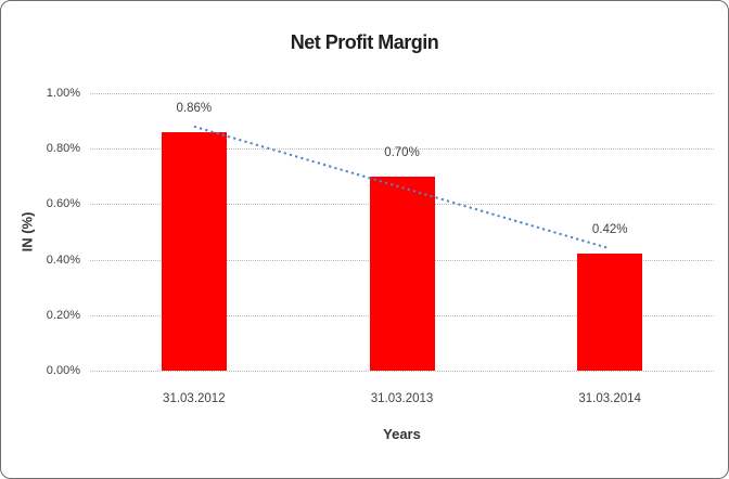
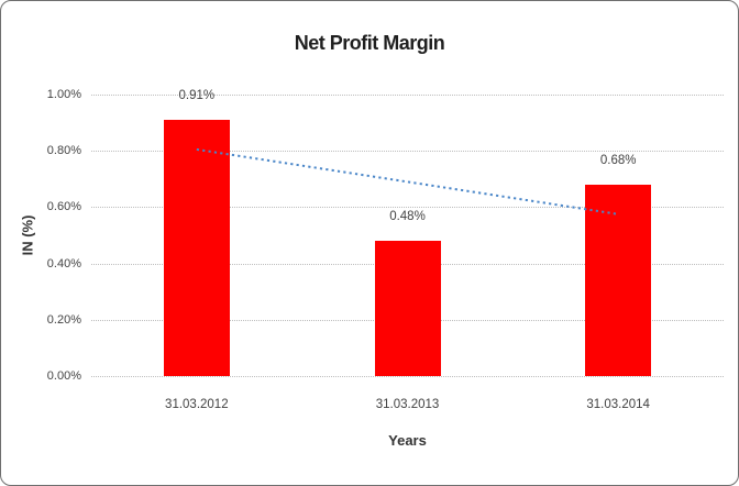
31.03.2012: 0.86% -> 0.91%
31.03.2013: 0.70% -> 0.48%
31.03.2014: 0.42% -> 0.68%
